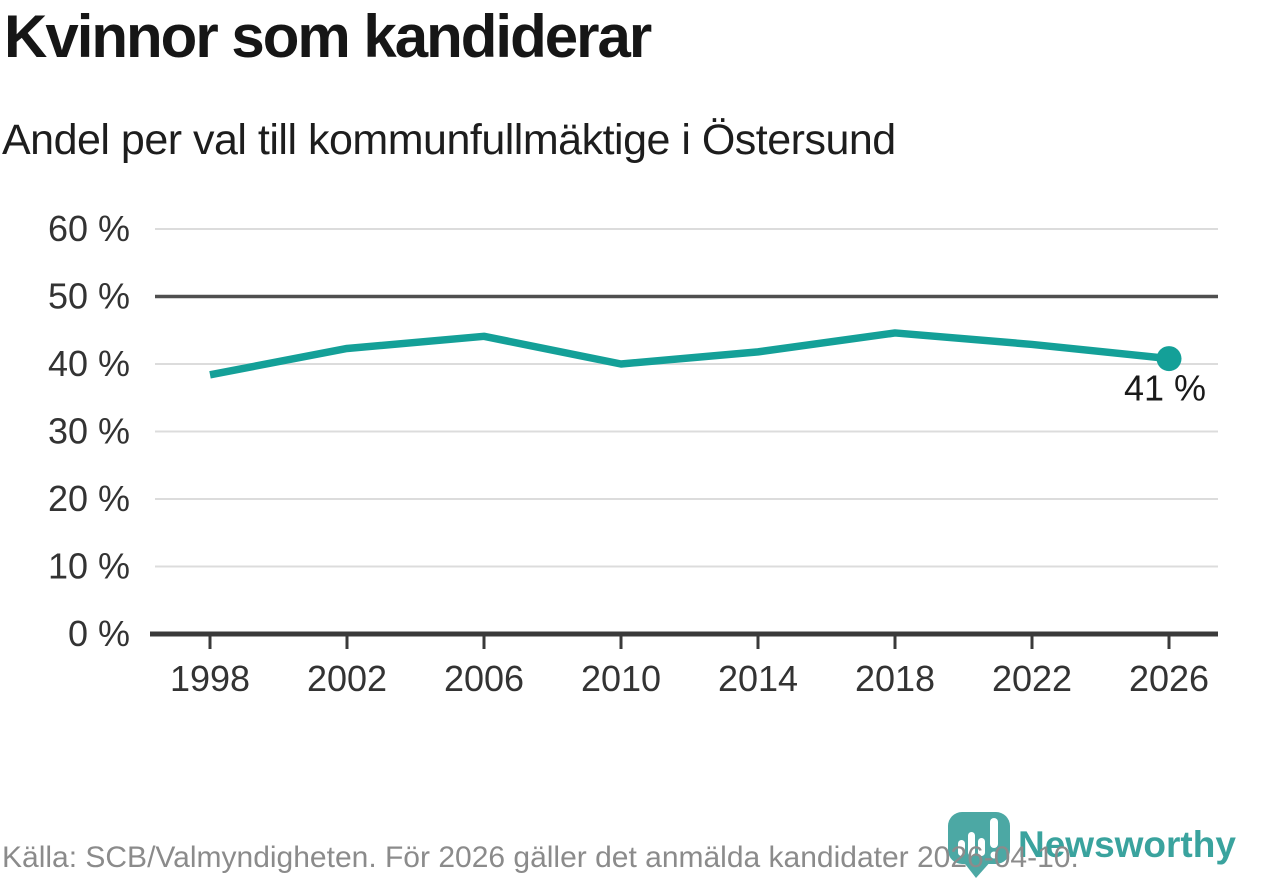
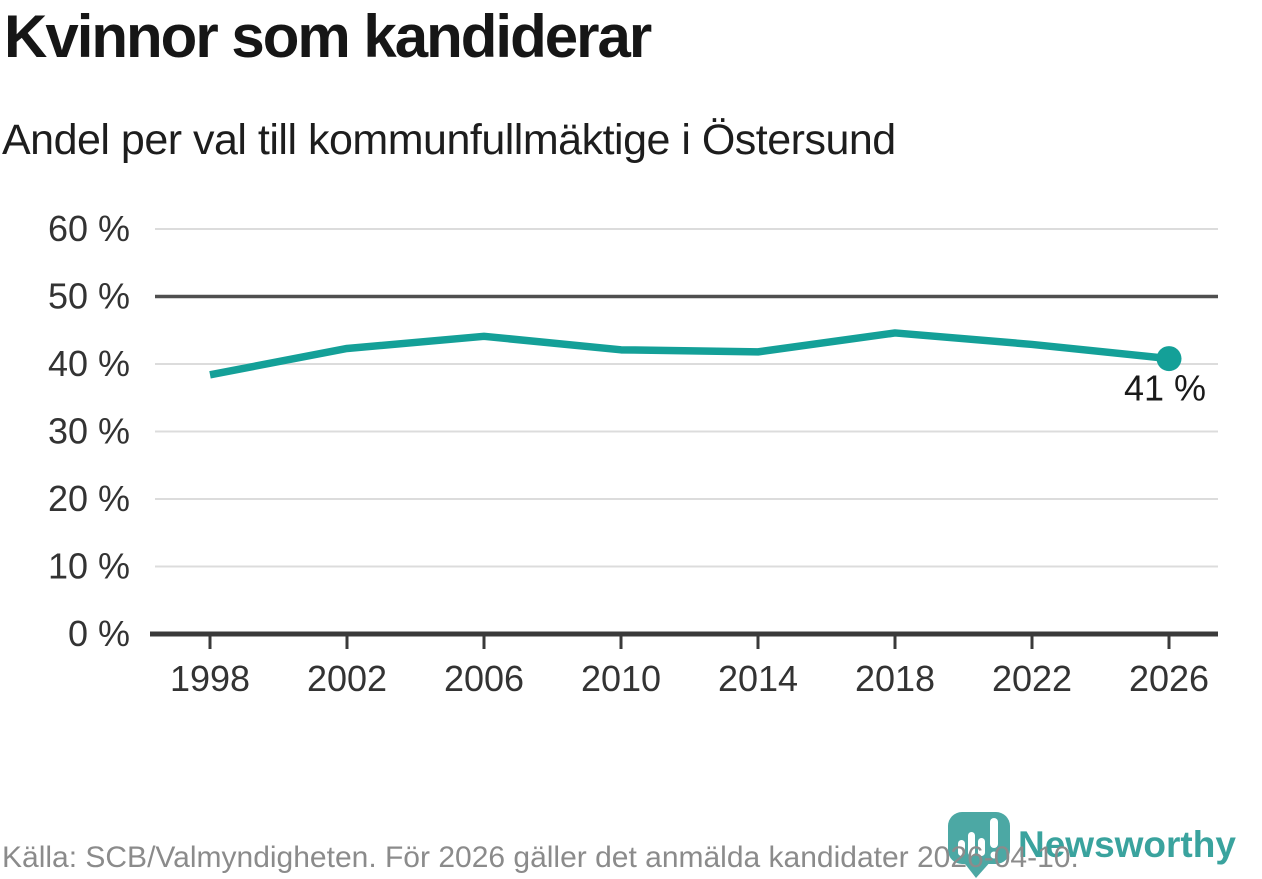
2010: 40% -> 42%
